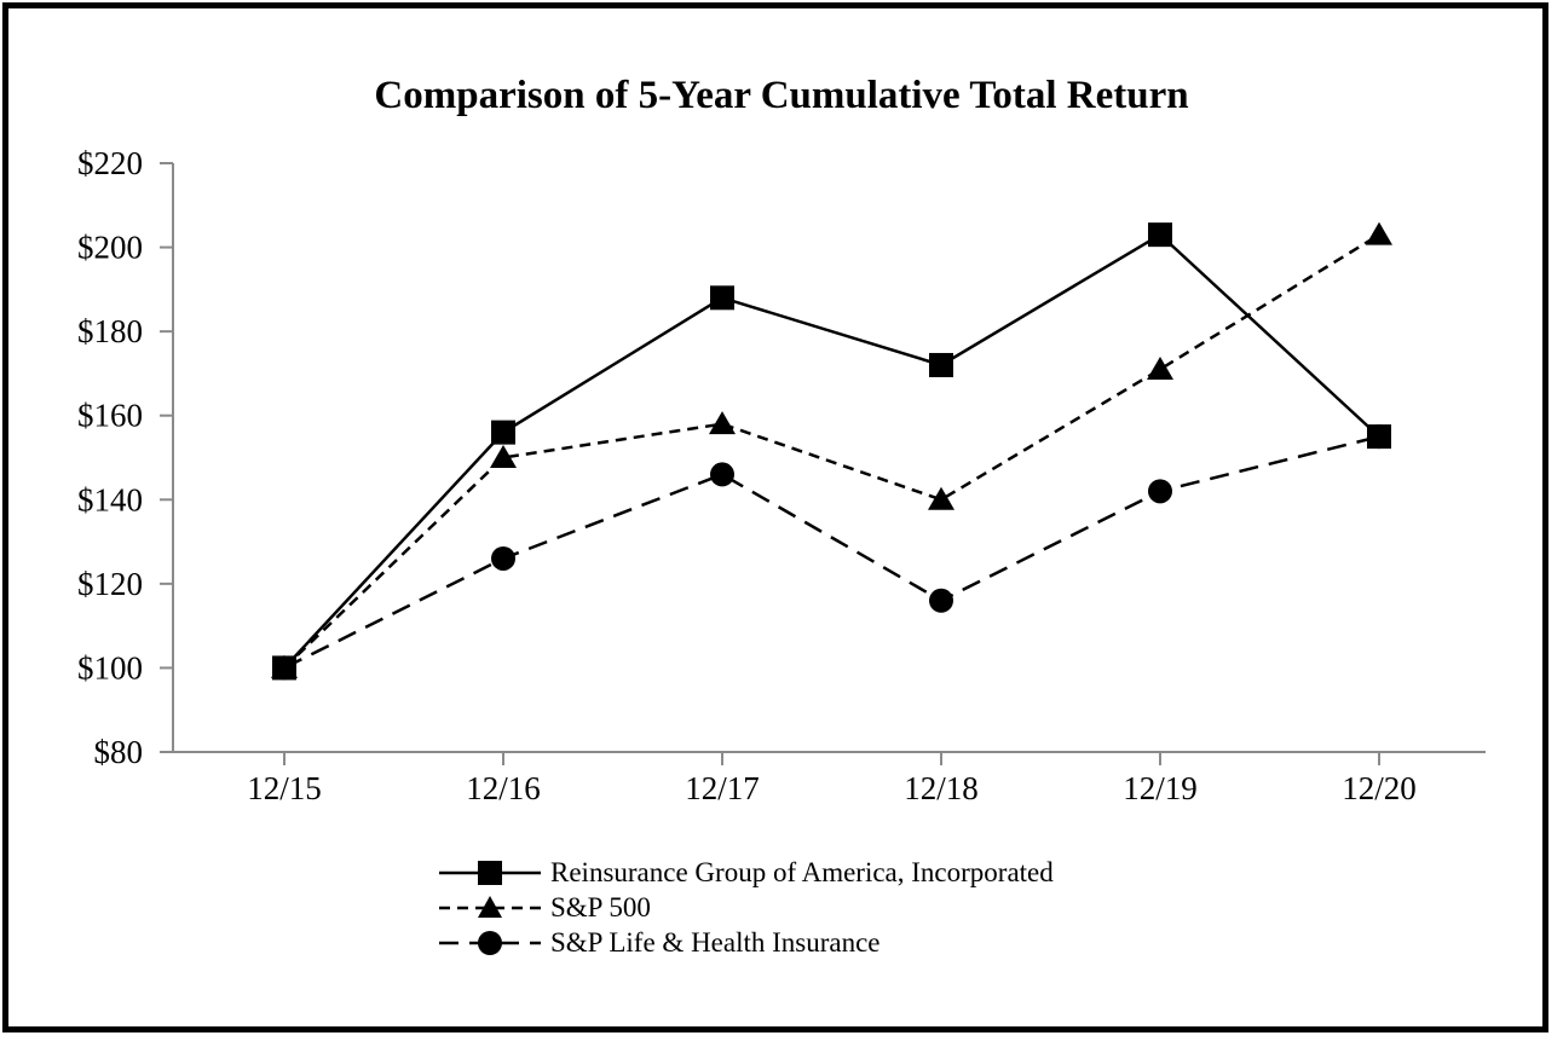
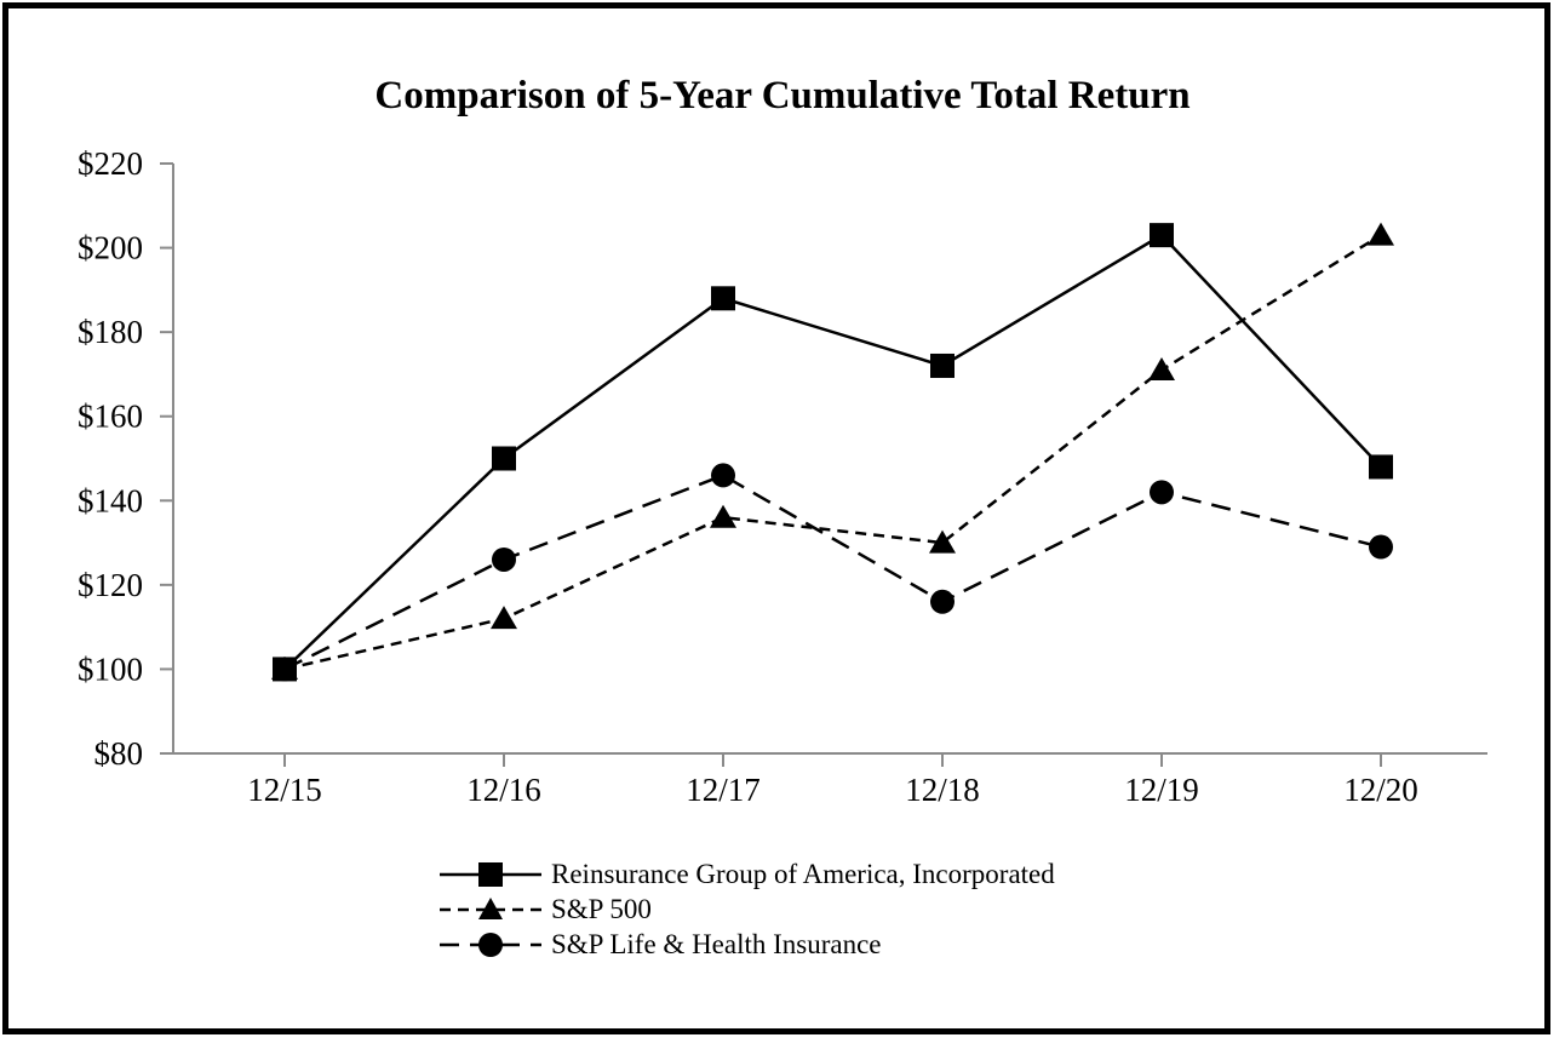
Reinsurance Group of America, Incorporated/12/16: $156 -> $150
S&P 500/12/16: $150 -> $112
S&P 500/12/17: $158 -> $136
S&P 500/12/18: $140 -> $130
Reinsurance Group of America, Incorporated/12/20: $155 -> $148
S&P Life & Health Insurance/12/20: $155 -> $129
